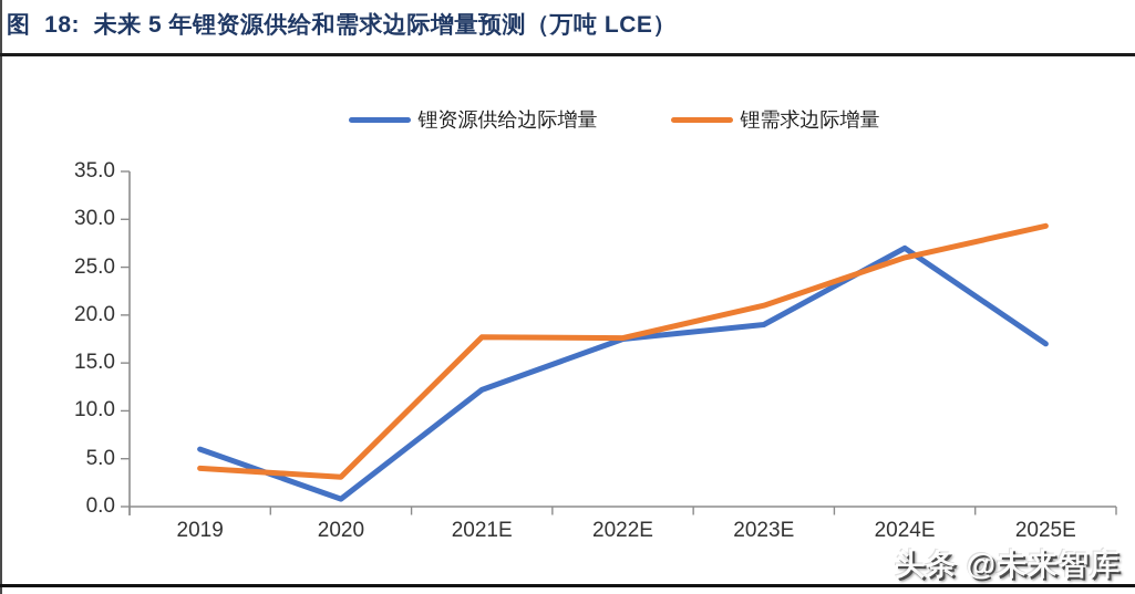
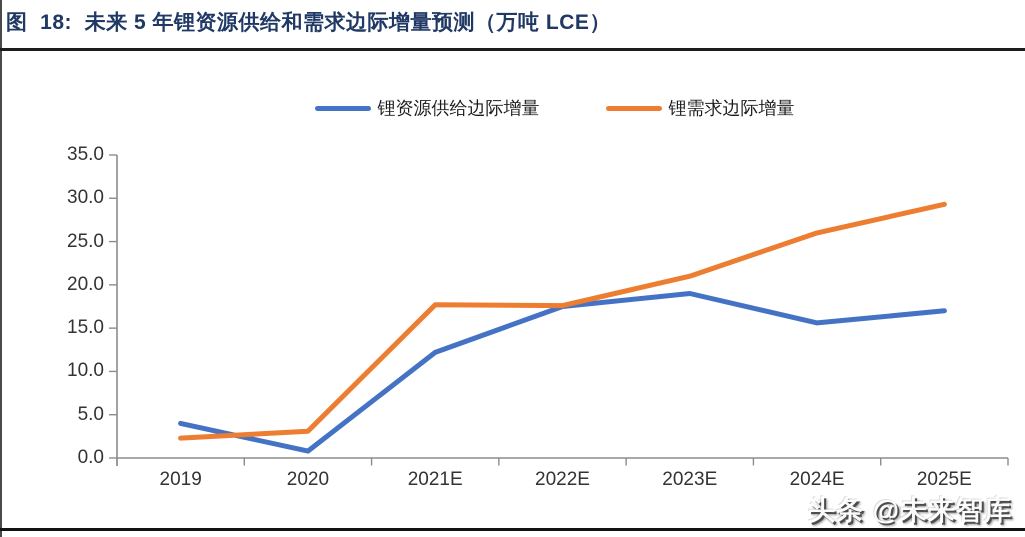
锂资源供给边际增量/2019: 6 -> 4
锂需求边际增量/2019: 4 -> 2
锂资源供给边际增量/2024E: 27 -> 16
